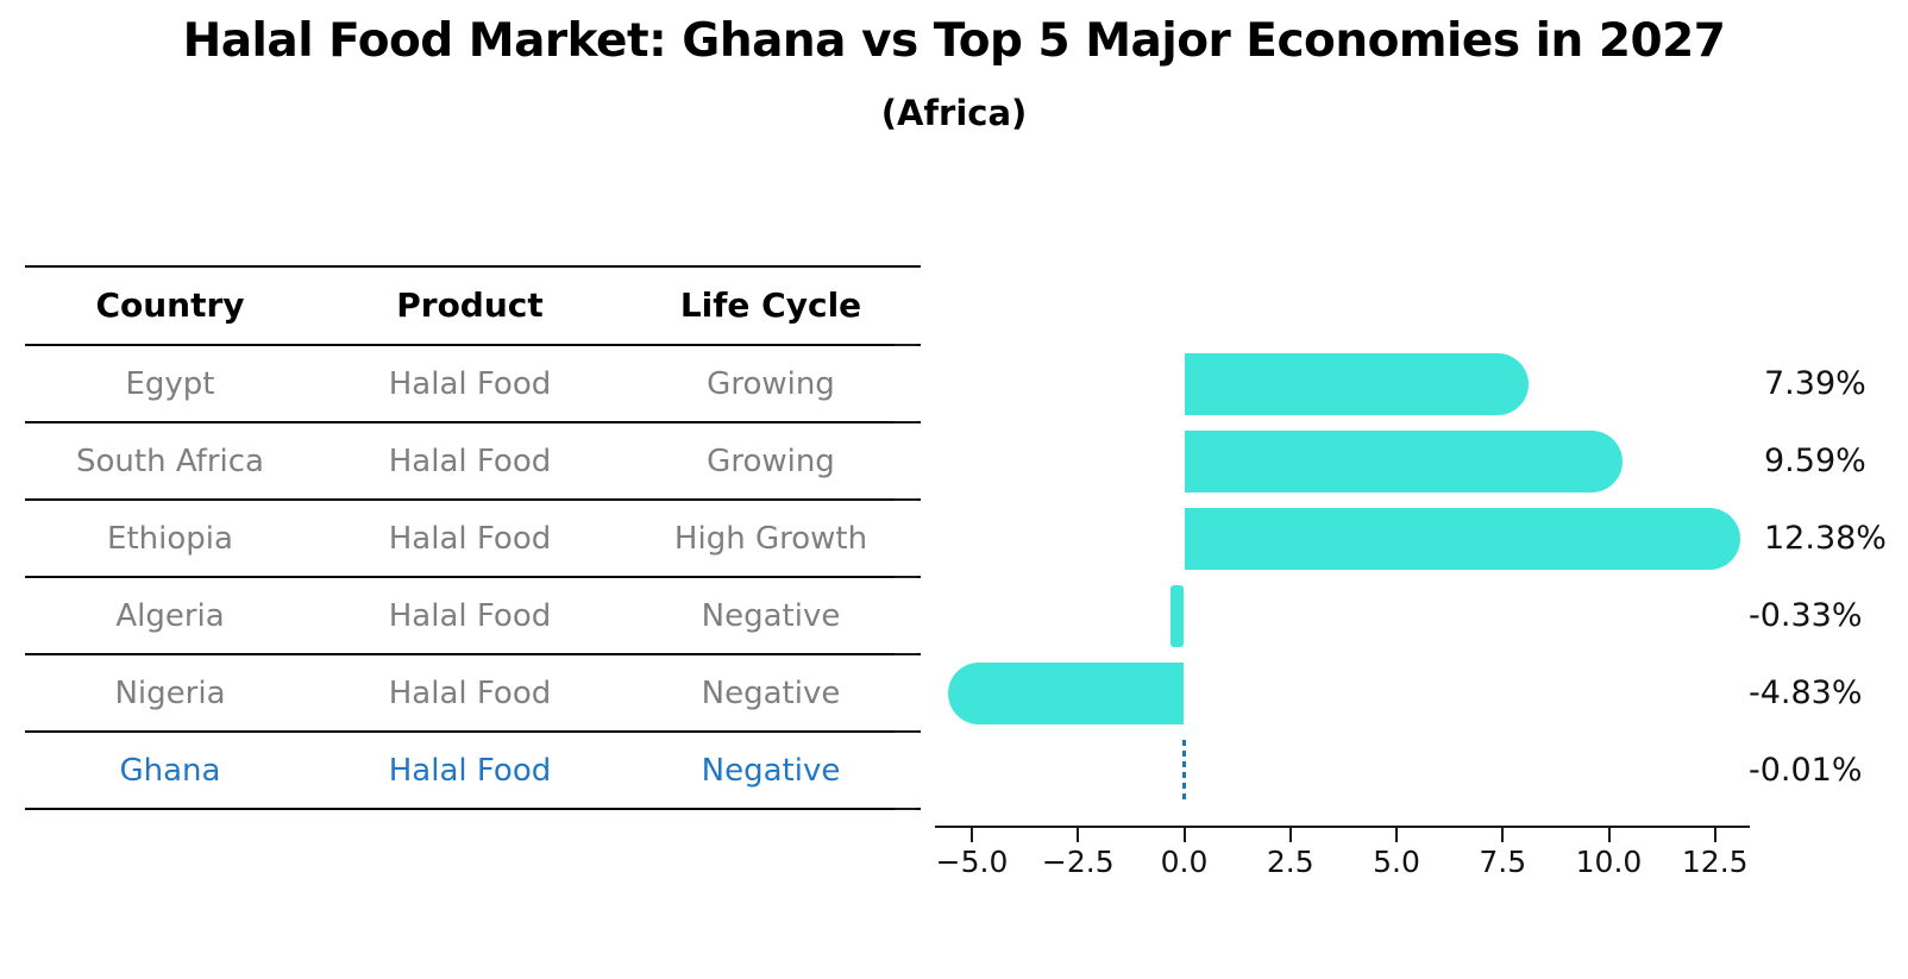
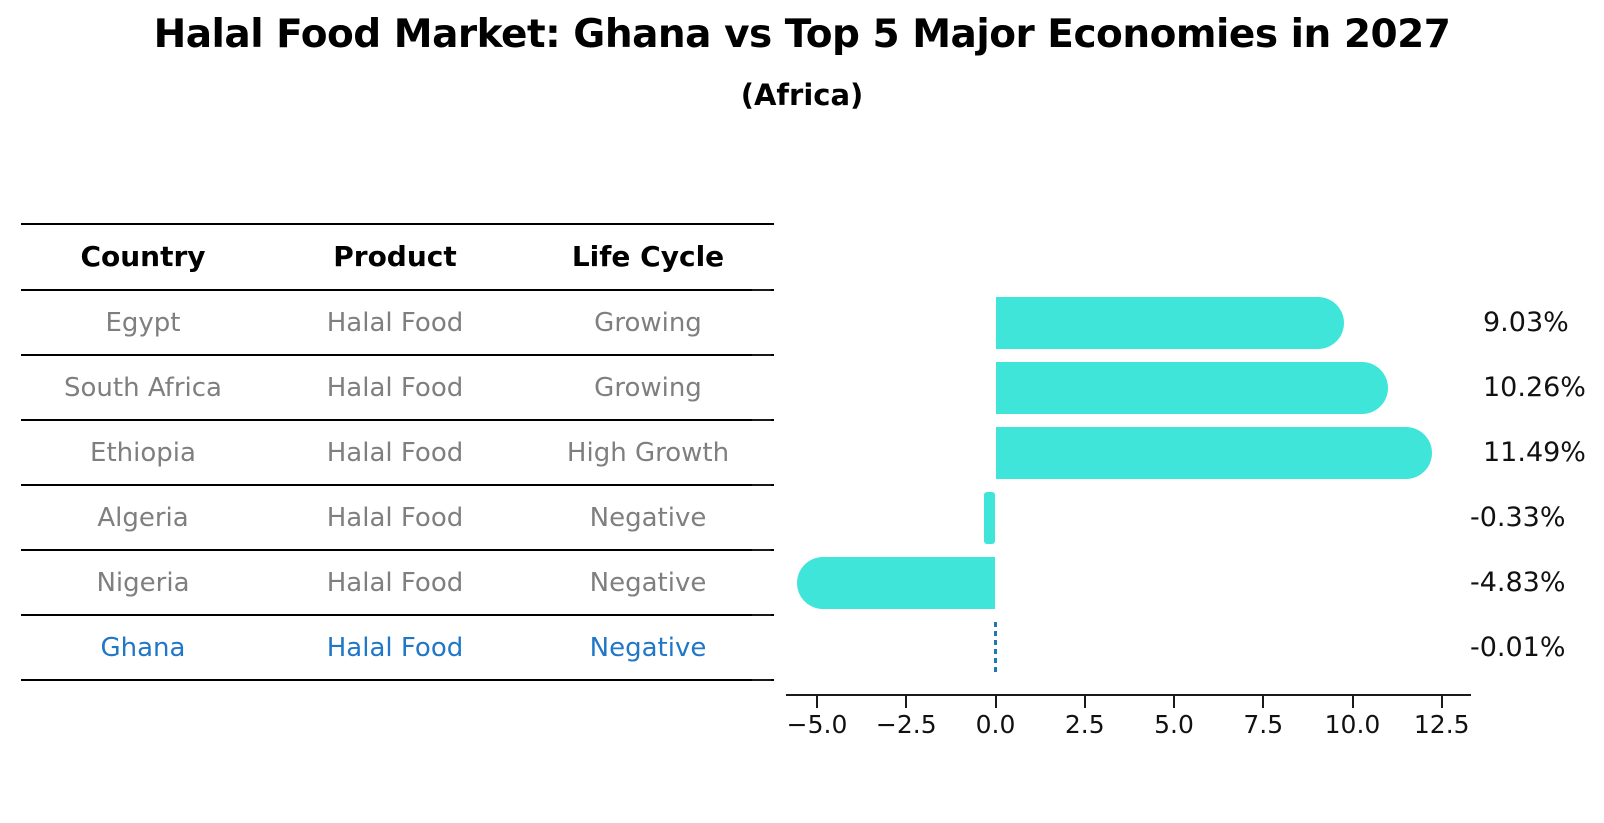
Egypt: 7.39% -> 9.03%
South Africa: 9.59% -> 10.26%
Ethiopia: 12.38% -> 11.49%
